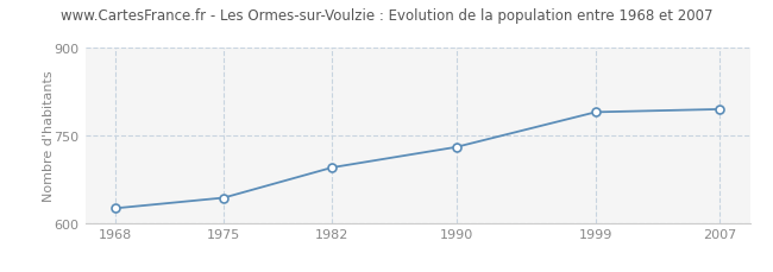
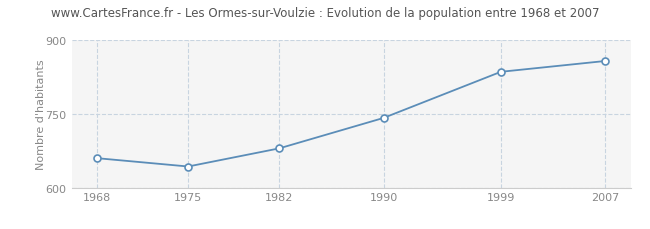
1968: 625 -> 660
1982: 695 -> 680
1990: 730 -> 742
1999: 790 -> 836
2007: 795 -> 858
